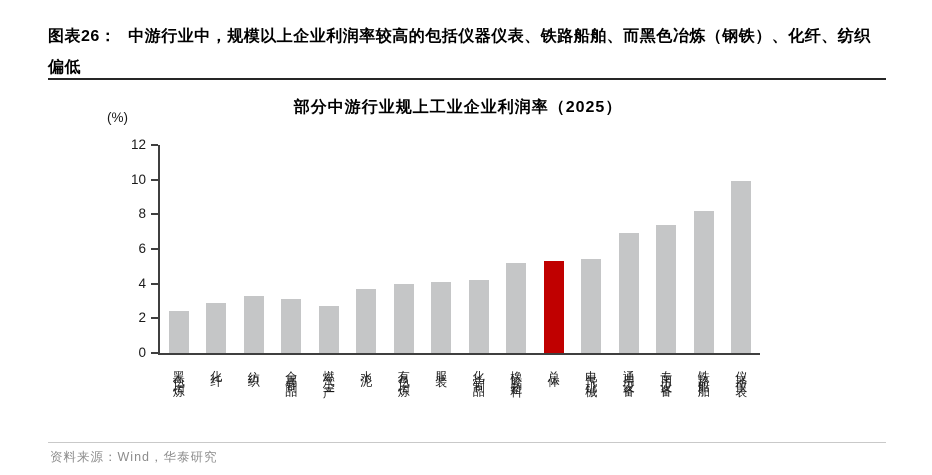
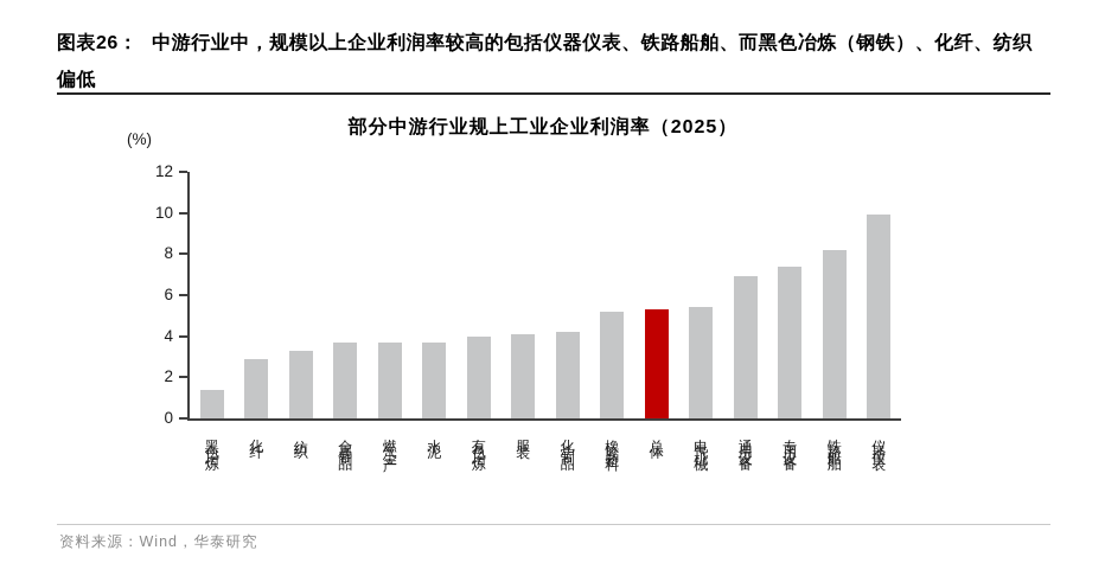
黑色冶炼: 2.4 -> 1.4
金属制品: 3.1 -> 3.7
燃气生产: 2.7 -> 3.7
